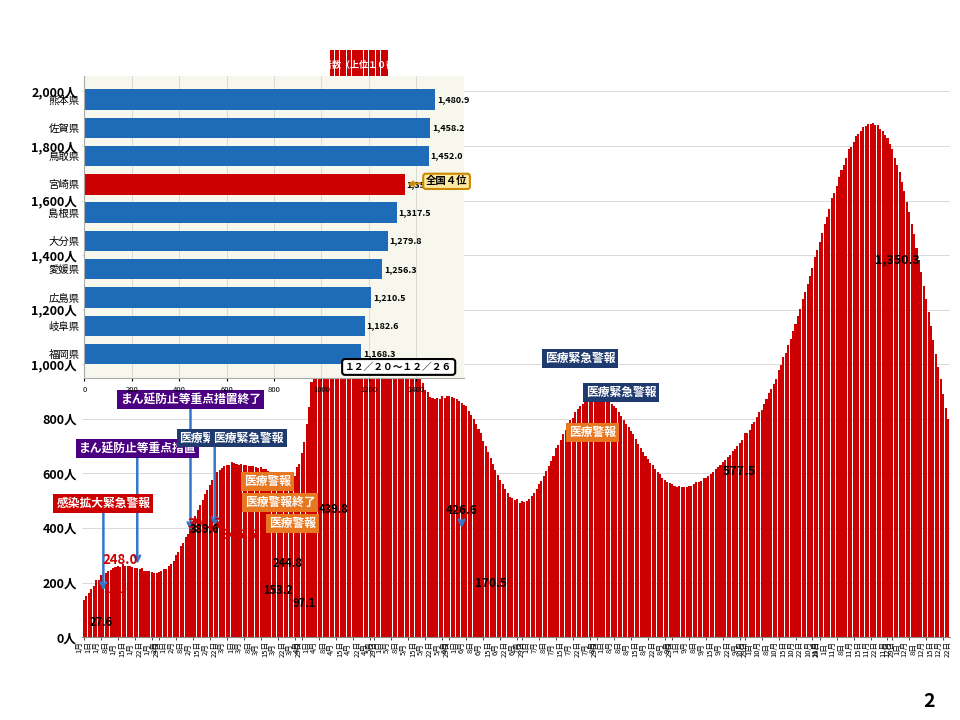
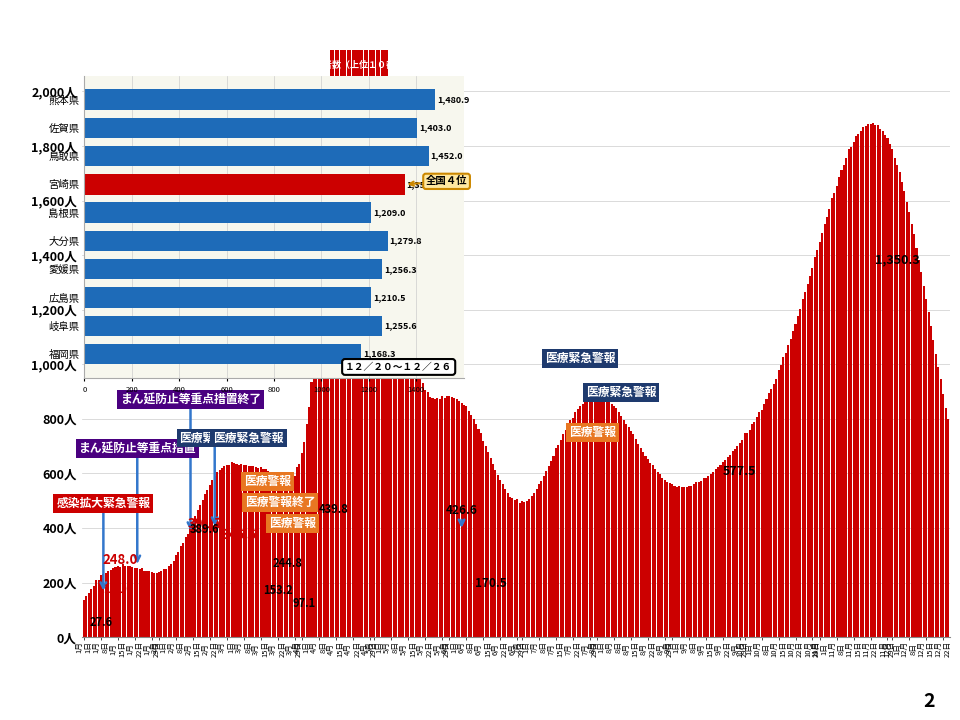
佐賀県: 1,458.2 -> 1,403.0
島根県: 1,317.5 -> 1,209.0
岐阜県: 1,182.6 -> 1,255.6
